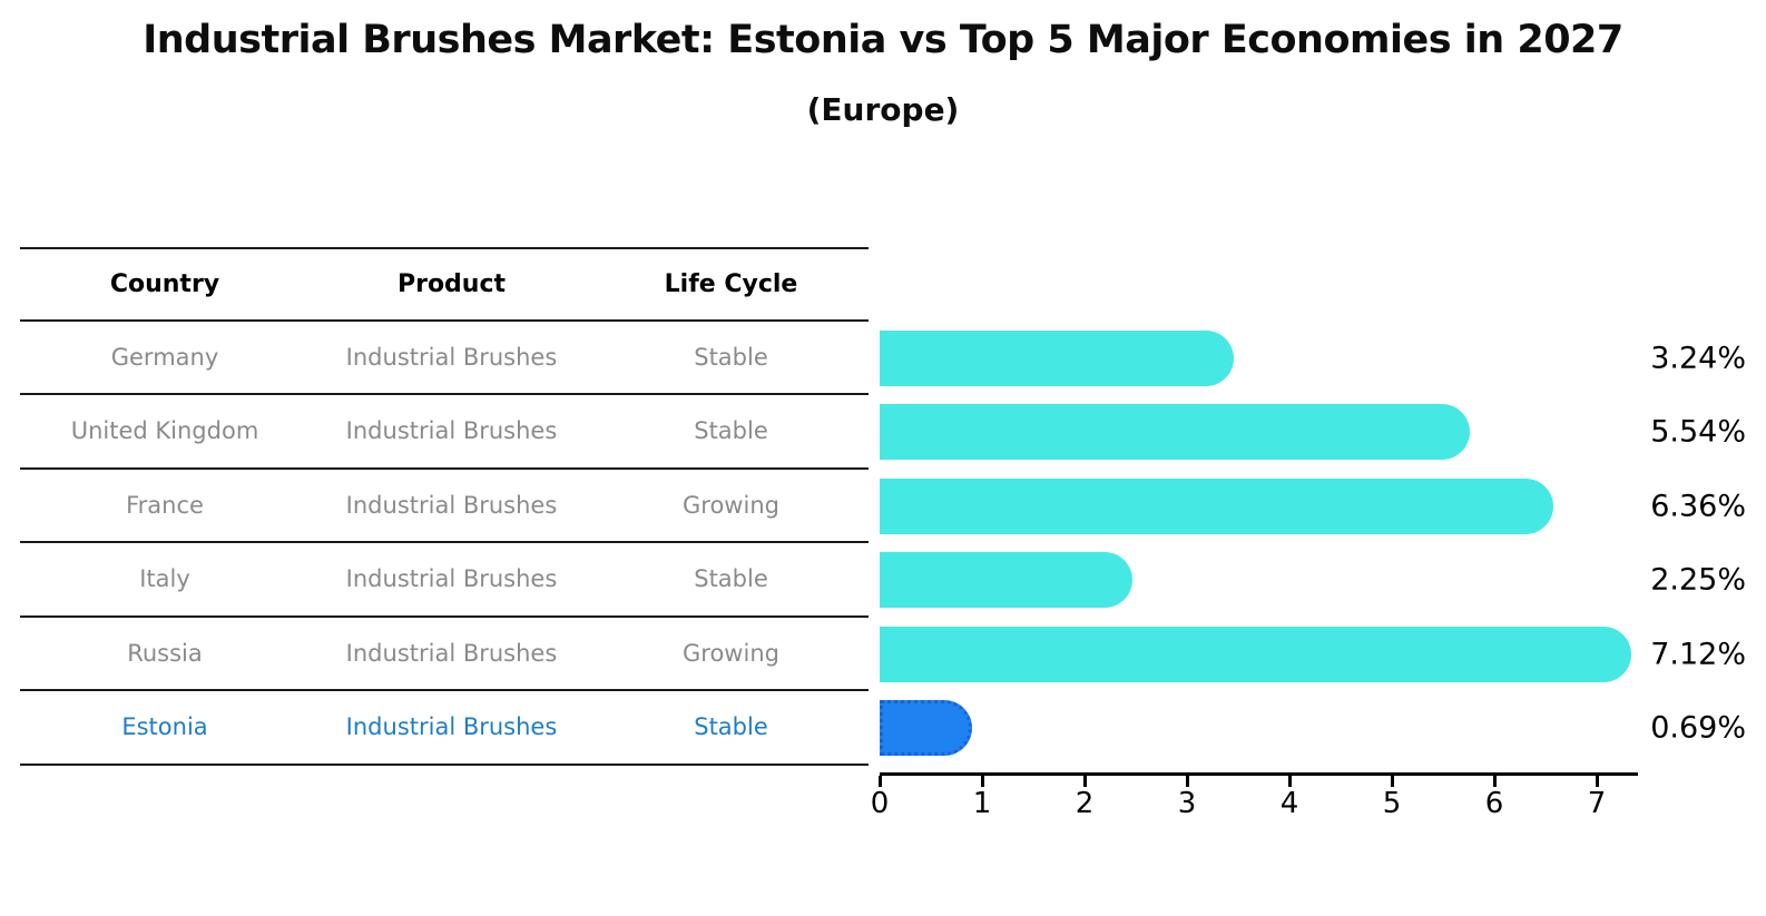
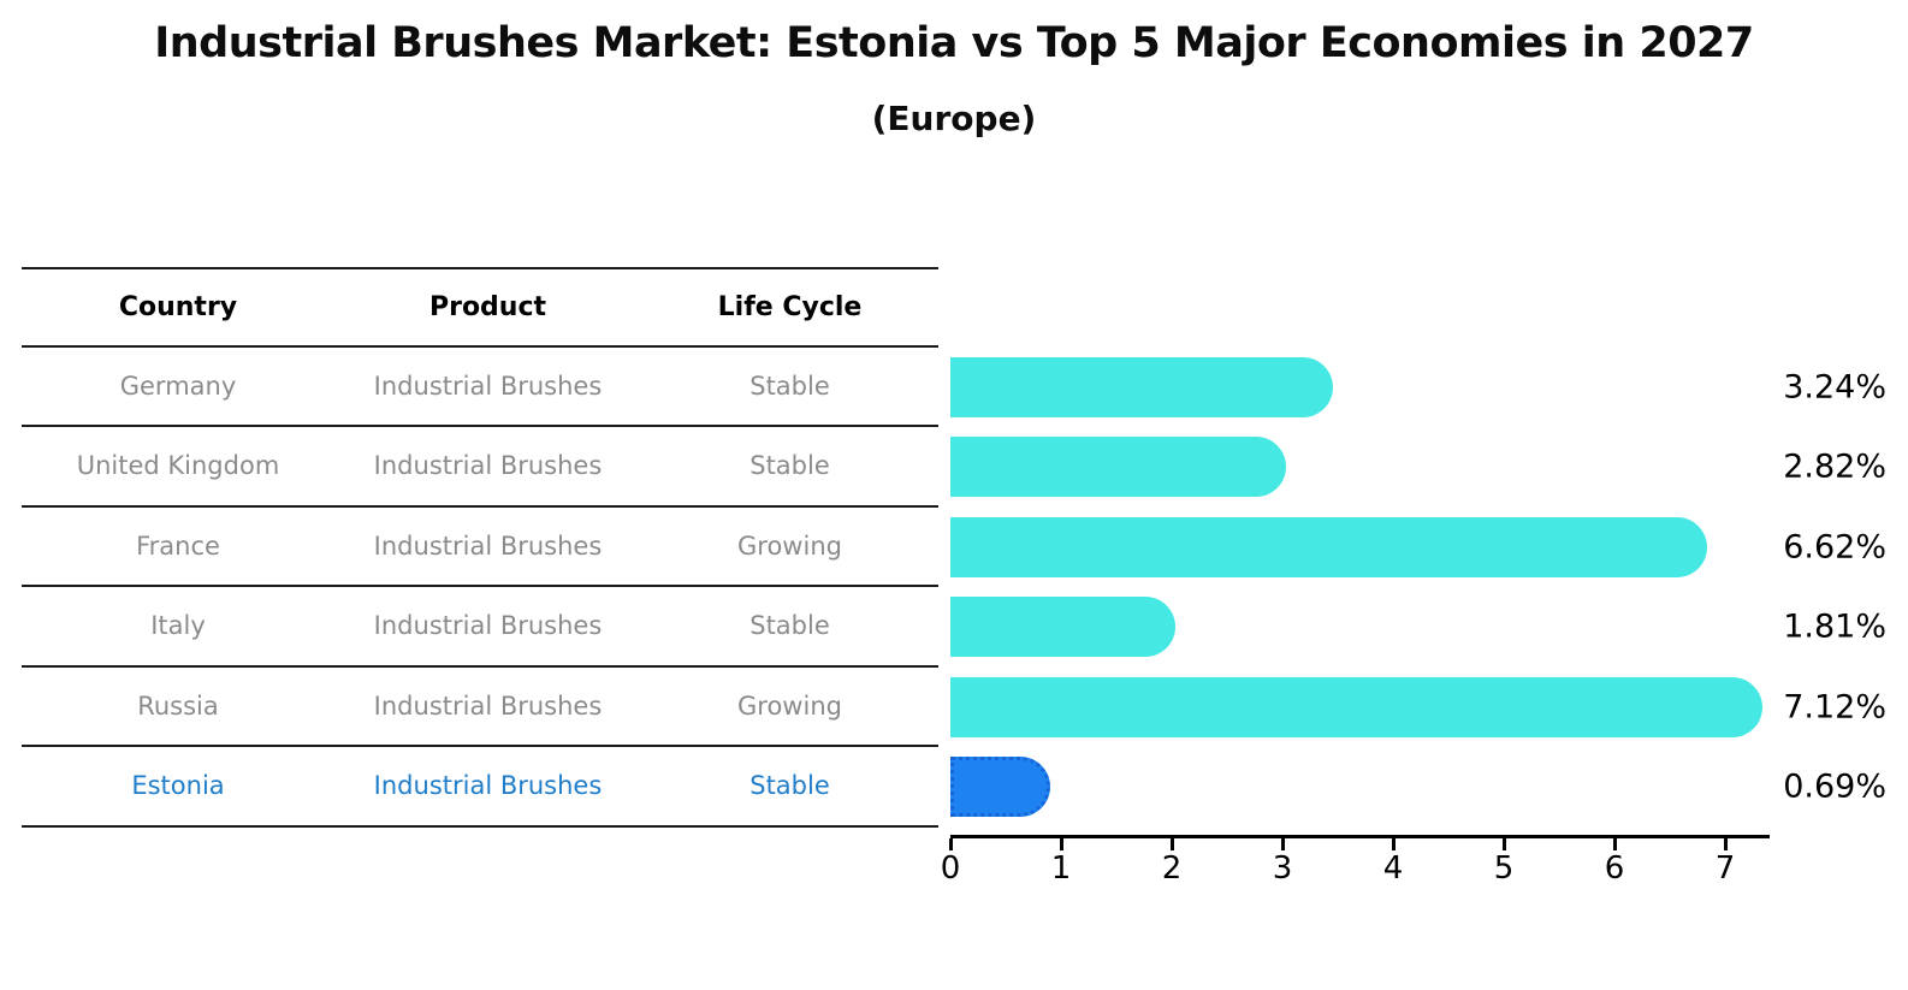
United Kingdom: 5.54% -> 2.82%
France: 6.36% -> 6.62%
Italy: 2.25% -> 1.81%
